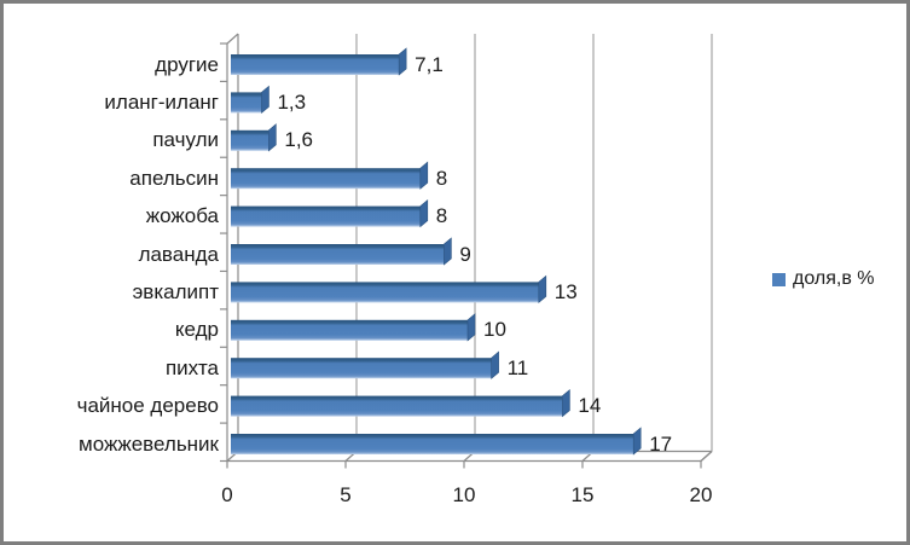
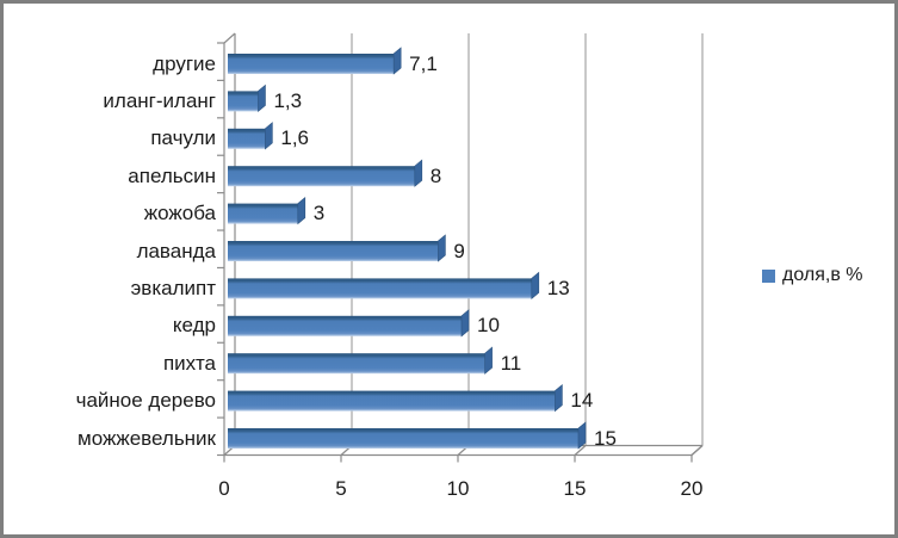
жожоба: 8 -> 3
можжевельник: 17 -> 15
